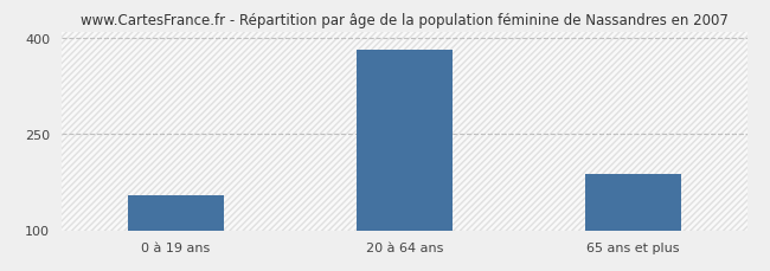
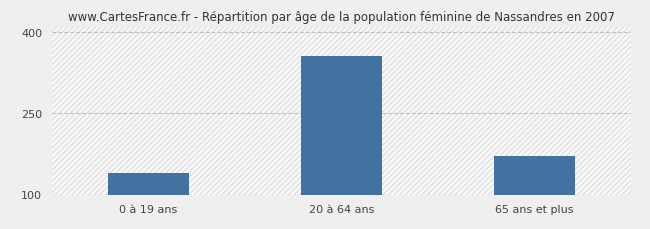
0 à 19 ans: 155 -> 140
20 à 64 ans: 382 -> 356
65 ans et plus: 188 -> 172
